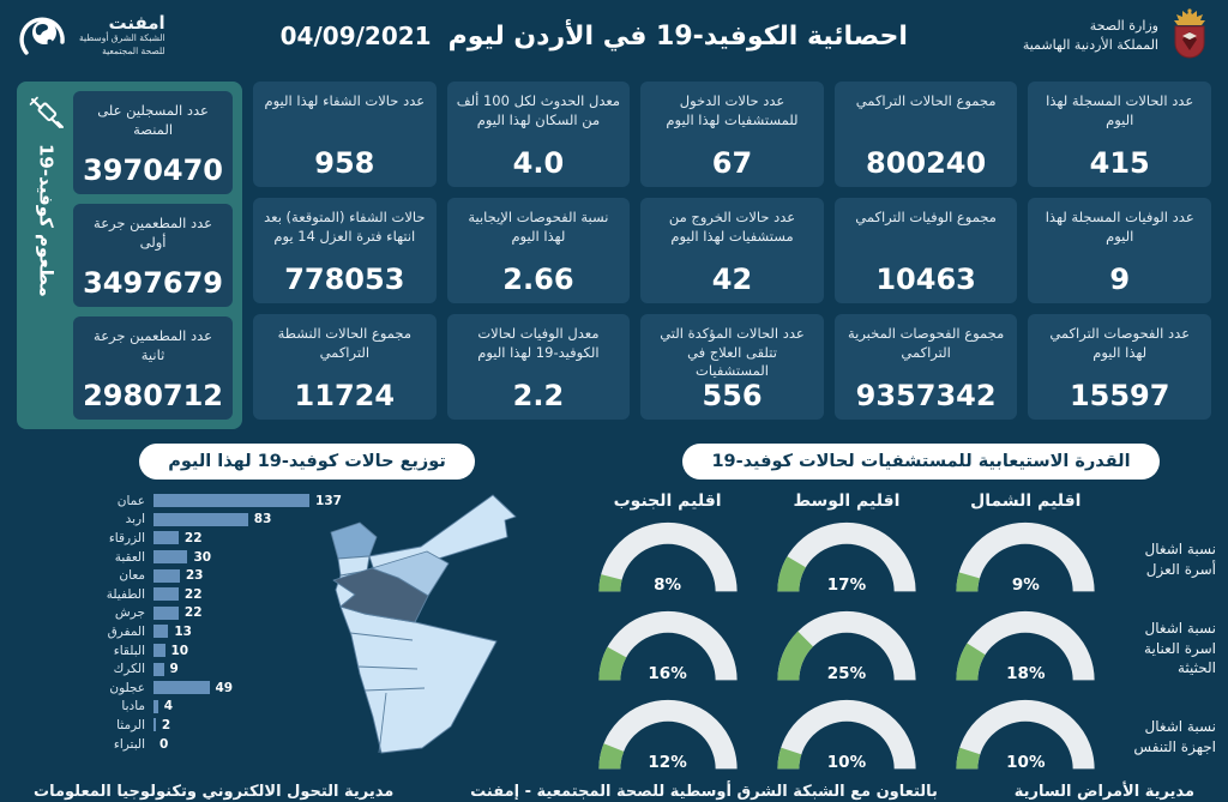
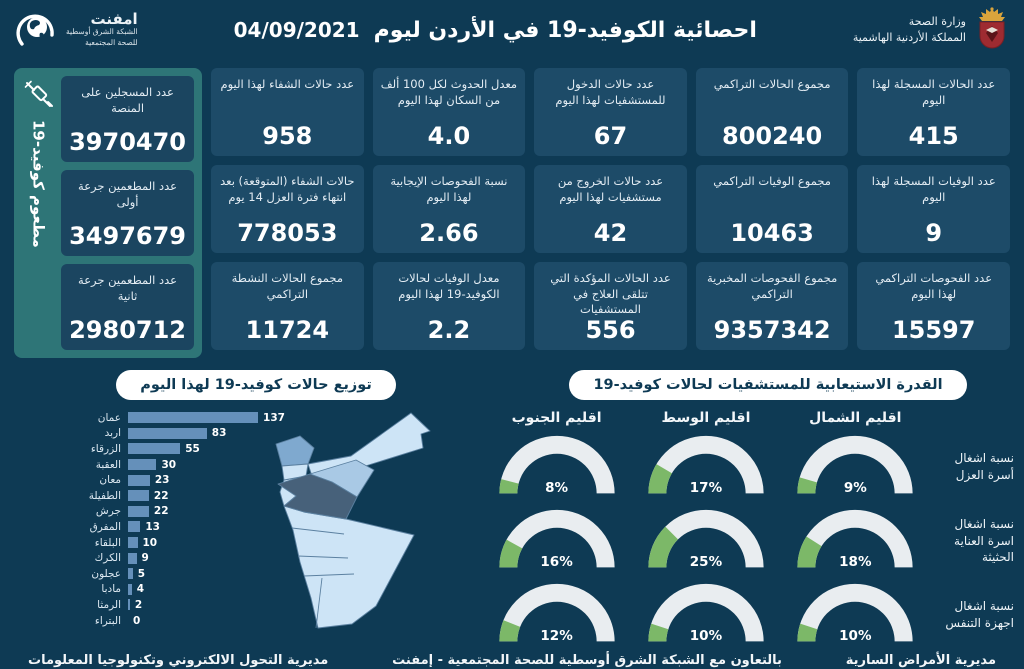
توزيع حالات كوفيد-19 لهذا اليوم/الزرقاء: 22 -> 55
توزيع حالات كوفيد-19 لهذا اليوم/عجلون: 49 -> 5
